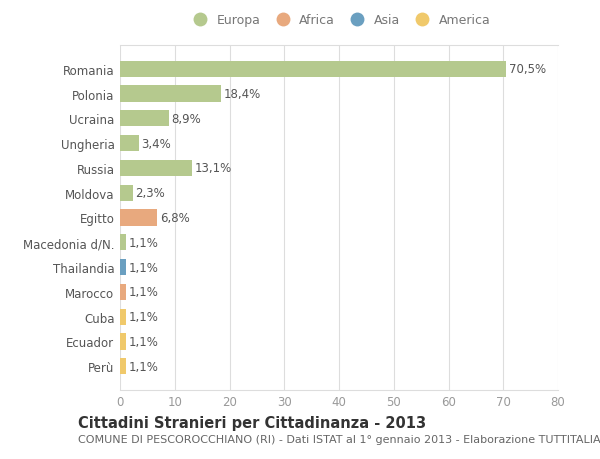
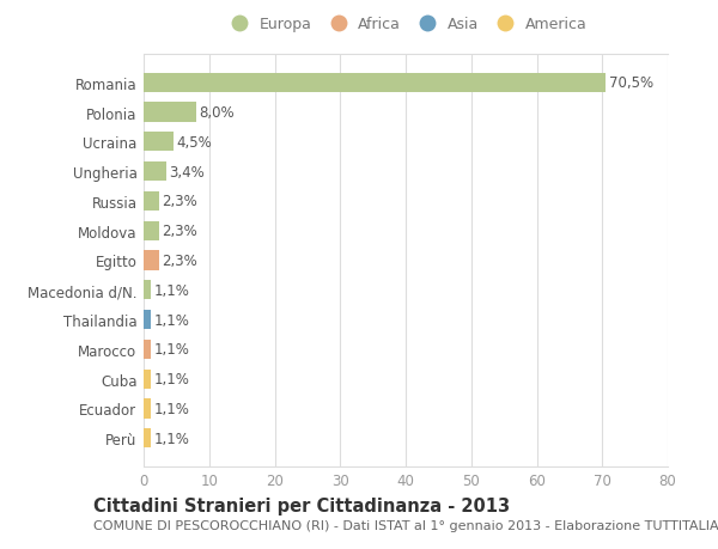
Polonia: 18,4% -> 8,0%
Ucraina: 8,9% -> 4,5%
Russia: 13,1% -> 2,3%
Egitto: 6,8% -> 2,3%
